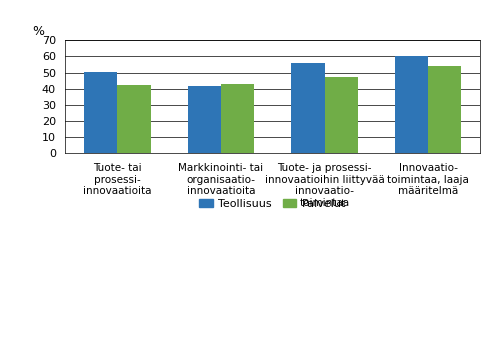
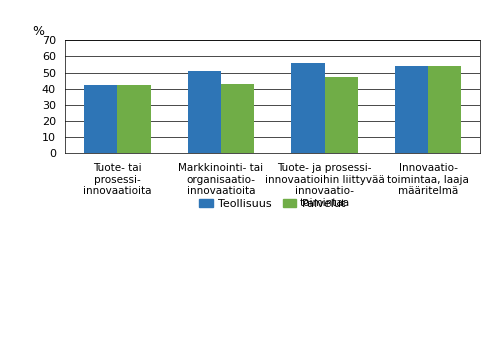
Teollisuus/Tuote- tai prosessi- innovaatioita: 50 -> 42
Teollisuus/Markkinointi- tai organisaatio- innovaatioita: 42 -> 51
Teollisuus/Innovaatio- toimintaa, laaja määritelmä: 60 -> 54
